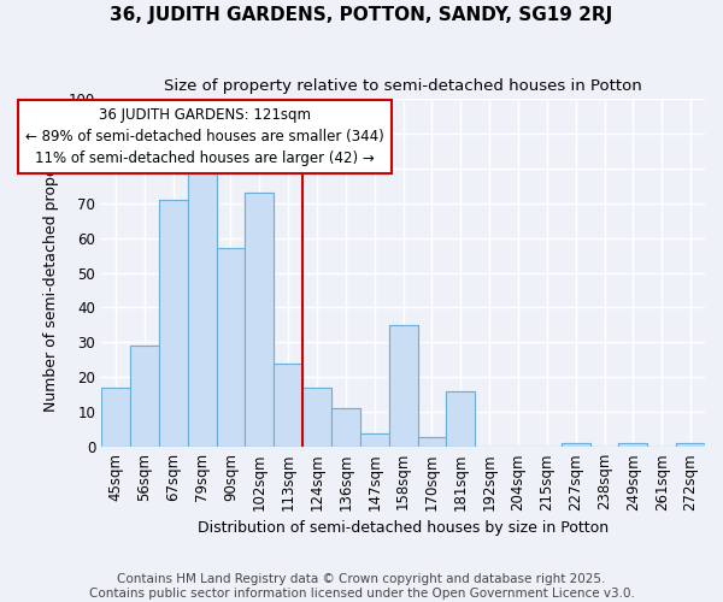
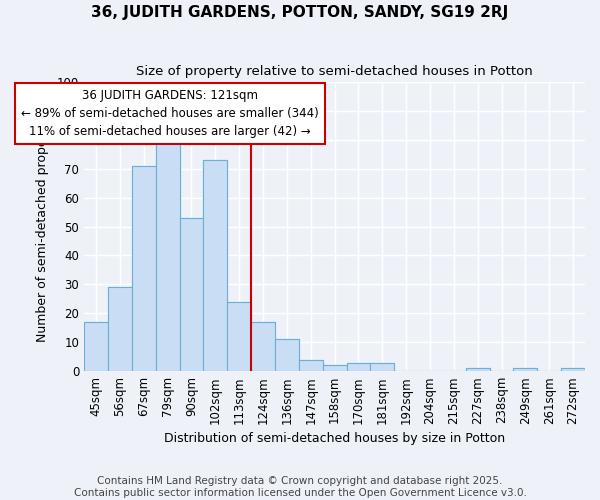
90sqm: 57 -> 53
158sqm: 35 -> 2
181sqm: 16 -> 3
